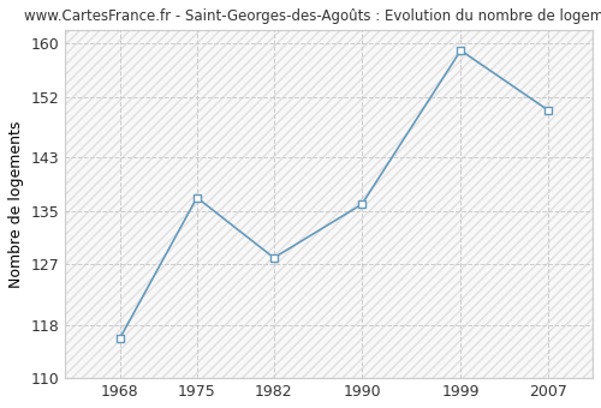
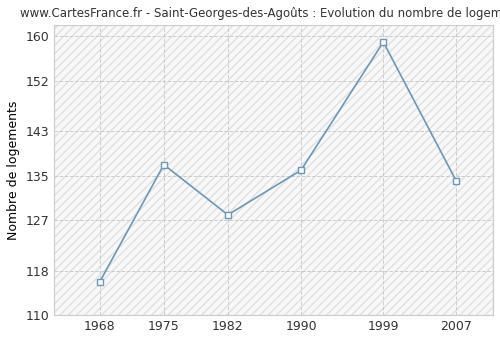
2007: 150 -> 134
